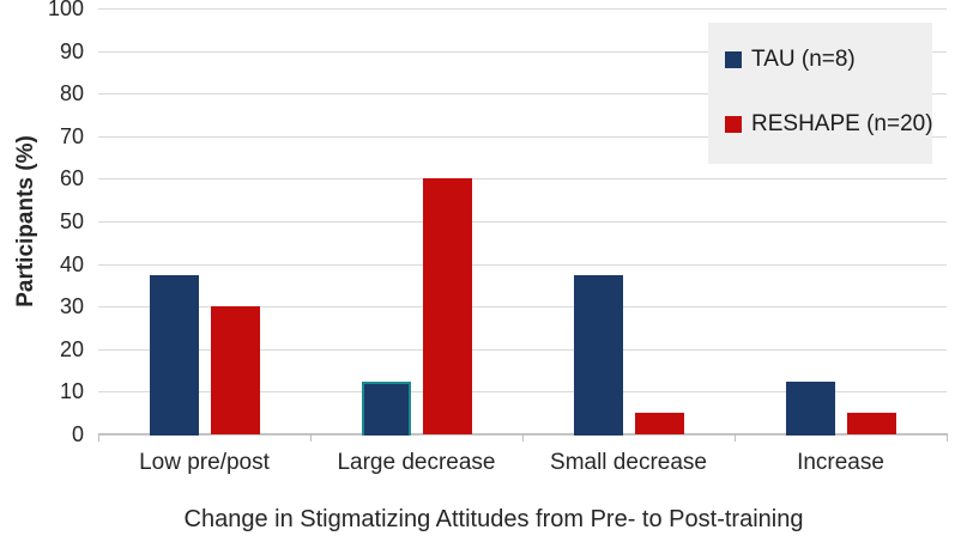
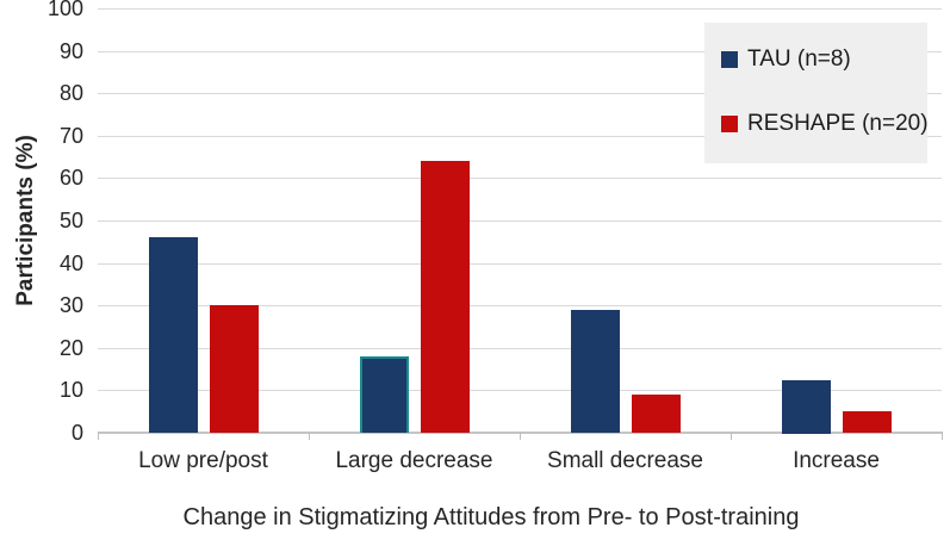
TAU (n=8)/Low pre/post: 38 -> 46
TAU (n=8)/Large decrease: 12 -> 18
RESHAPE (n=20)/Large decrease: 60 -> 64
TAU (n=8)/Small decrease: 38 -> 29
RESHAPE (n=20)/Small decrease: 5 -> 9
